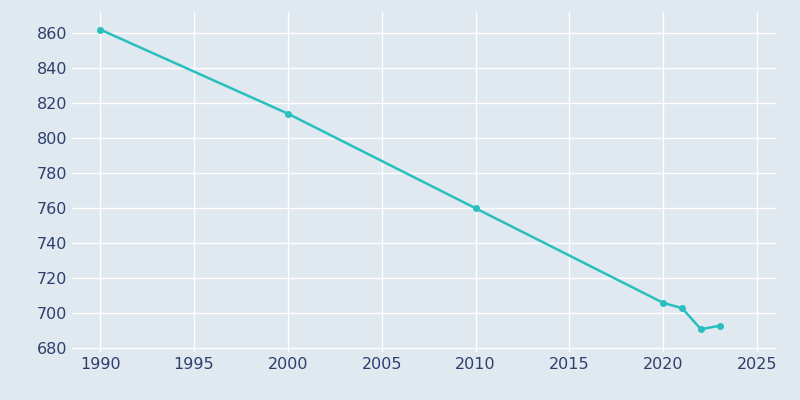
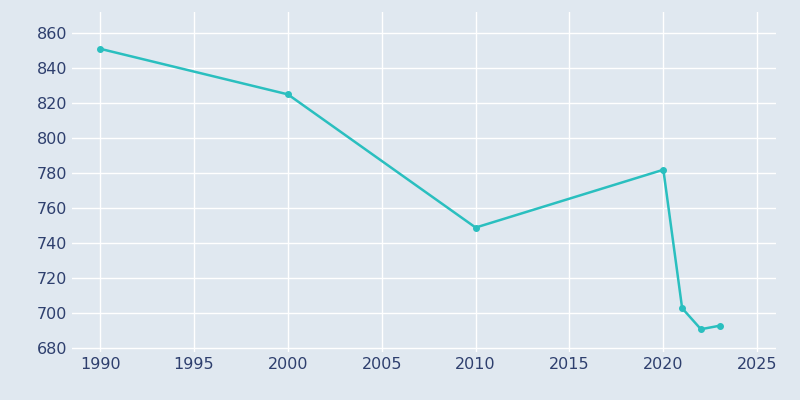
1990: 862 -> 851
2000: 814 -> 825
2010: 760 -> 749
2020: 706 -> 782
